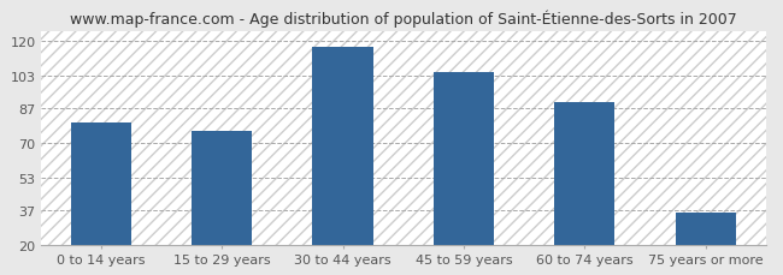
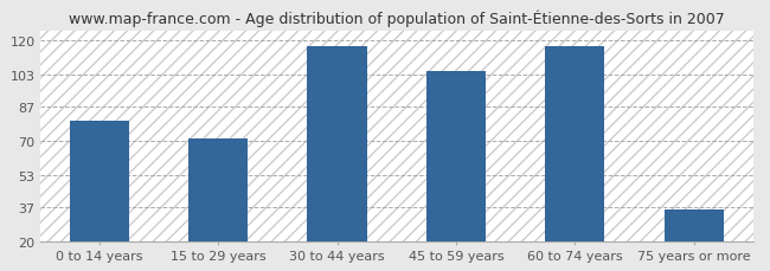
15 to 29 years: 76 -> 71
60 to 74 years: 90 -> 117
